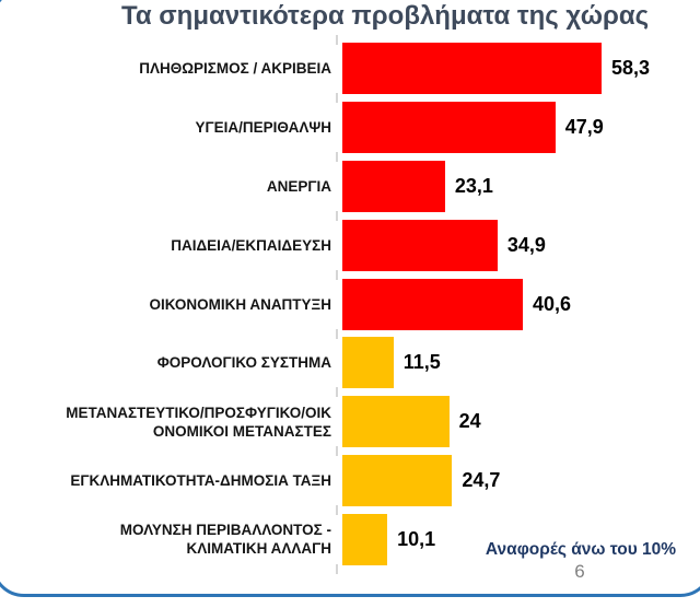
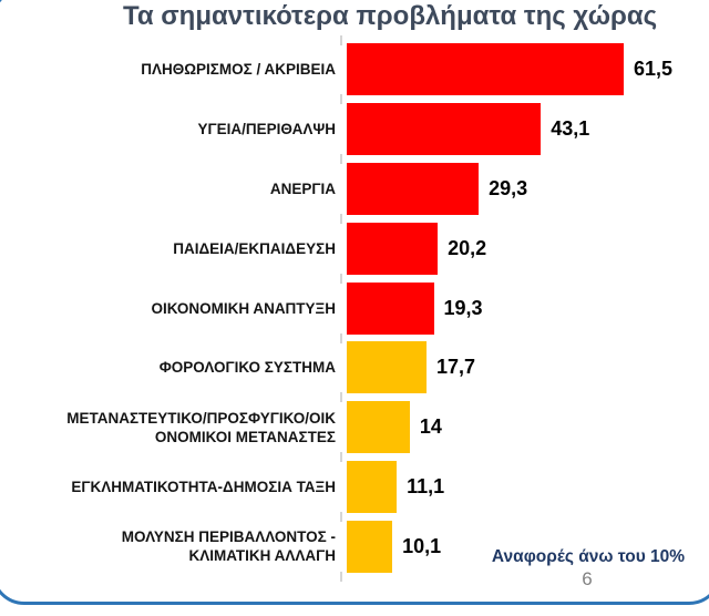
ΠΛΗΘΩΡΙΣΜΟΣ / ΑΚΡΙΒΕΙΑ: 58,3 -> 61,5
ΥΓΕΙΑ/ΠΕΡΙΘΑΛΨΗ: 47,9 -> 43,1
ΑΝΕΡΓΙΑ: 23,1 -> 29,3
ΠΑΙΔΕΙΑ/ΕΚΠΑΙΔΕΥΣΗ: 34,9 -> 20,2
ΟΙΚΟΝΟΜΙΚΗ ΑΝΑΠΤΥΞΗ: 40,6 -> 19,3
ΦΟΡΟΛΟΓΙΚΟ ΣΥΣΤΗΜΑ: 11,5 -> 17,7
ΜΕΤΑΝΑΣΤΕΥΤΙΚΟ/ΠΡΟΣΦΥΓΙΚΟ/ΟΙΚΟΝΟΜΙΚΟΙ ΜΕΤΑΝΑΣΤΕΣ: 24 -> 14
ΕΓΚΛΗΜΑΤΙΚΟΤΗΤΑ-ΔΗΜΟΣΙΑ ΤΑΞΗ: 24,7 -> 11,1
